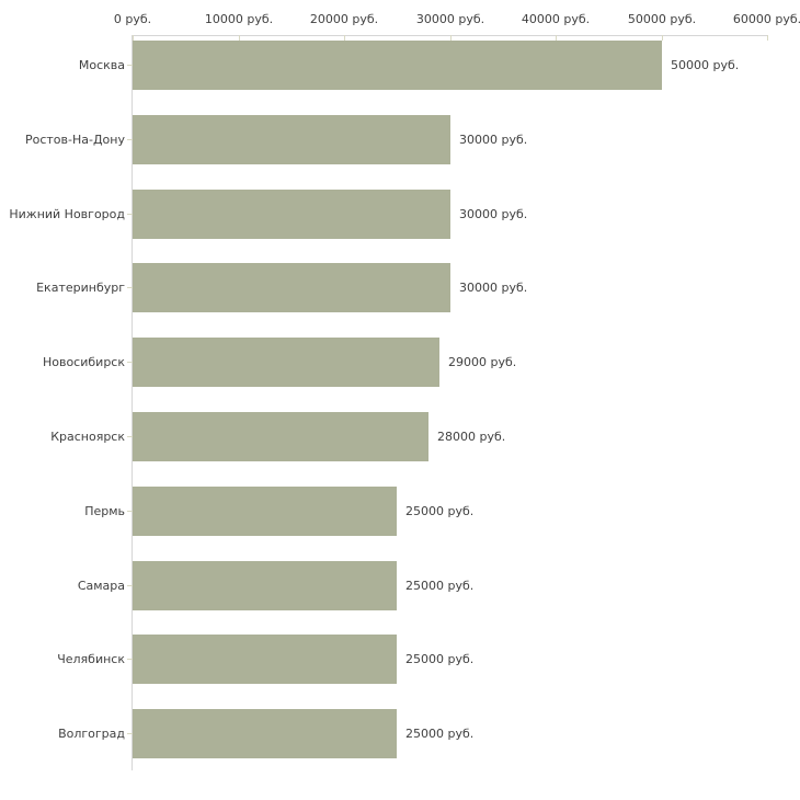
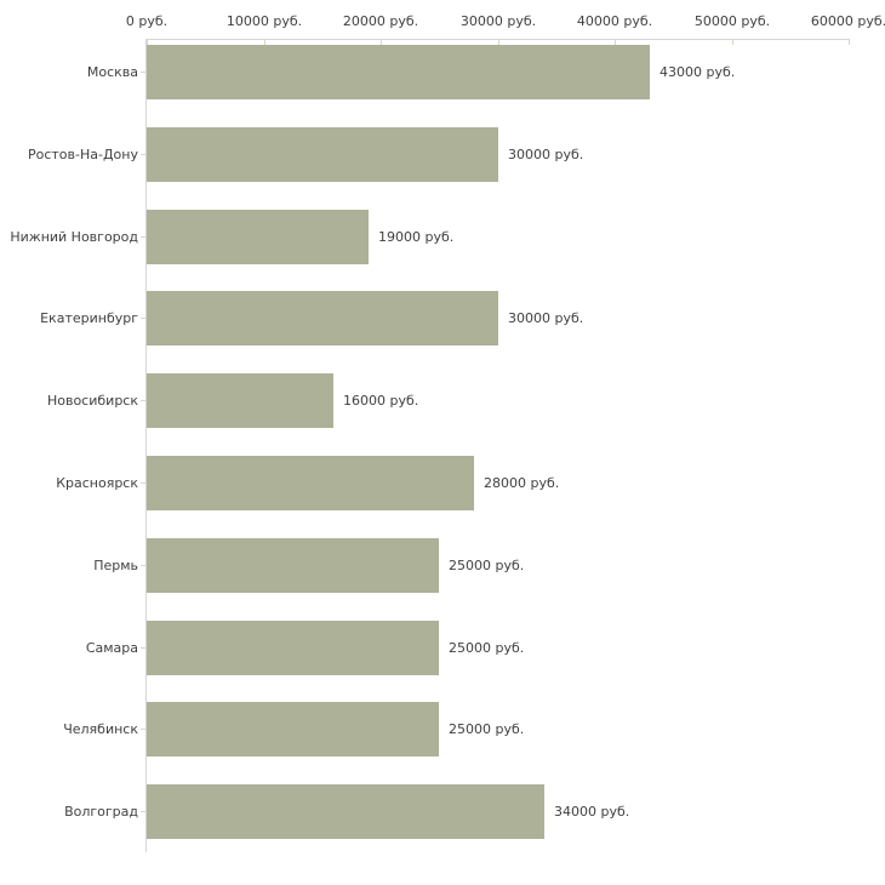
Москва: 50000 -> 43000
Нижний Новгород: 30000 -> 19000
Новосибирск: 29000 -> 16000
Волгоград: 25000 -> 34000
